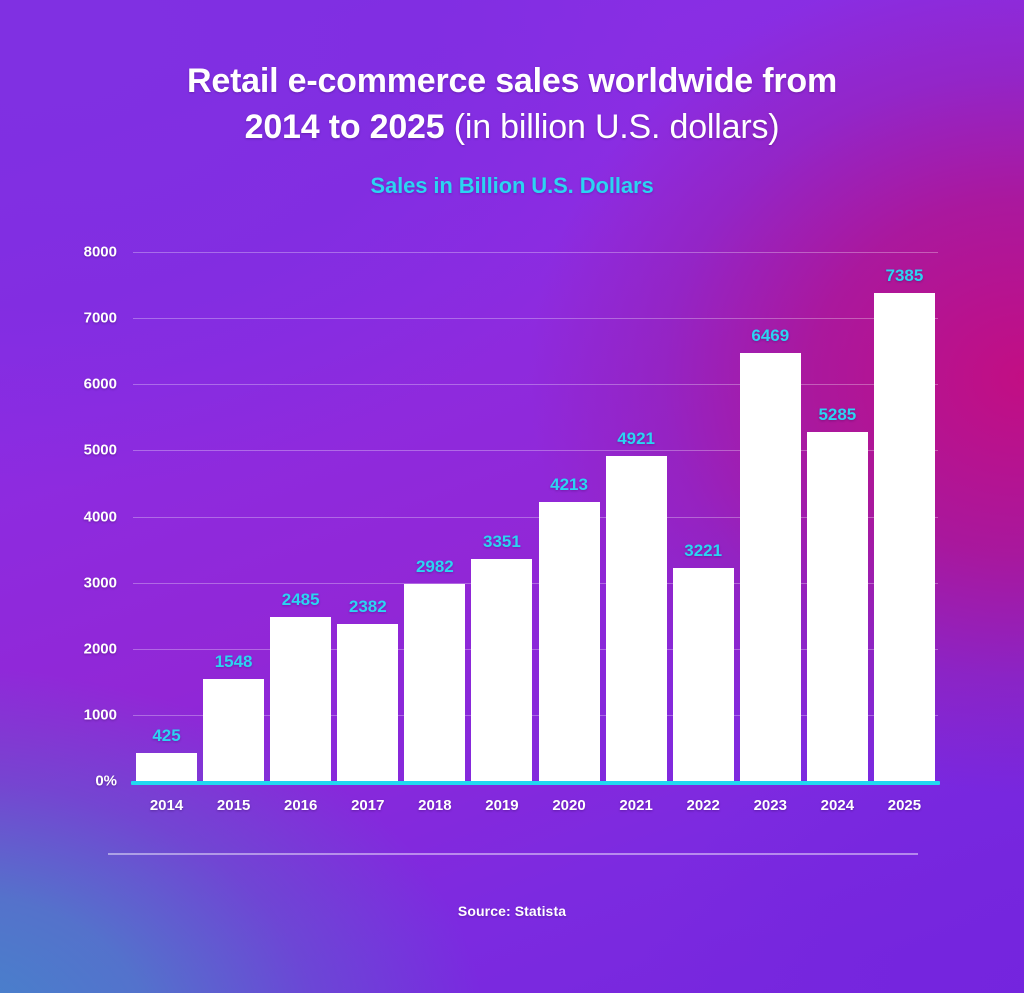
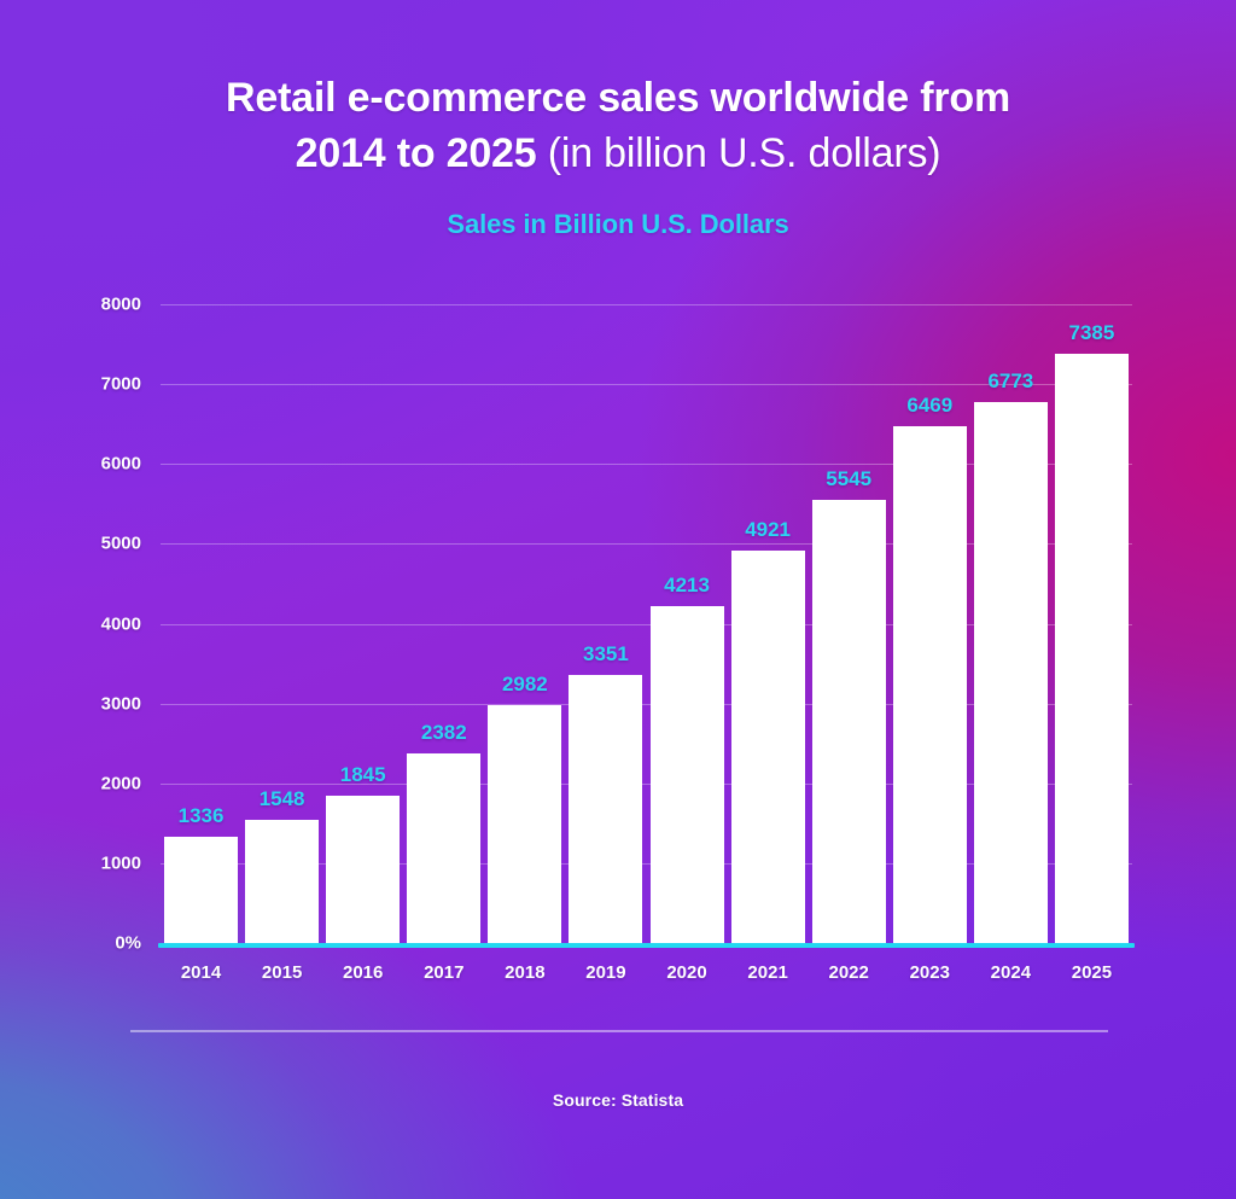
2014: 425 -> 1336
2016: 2485 -> 1845
2022: 3221 -> 5545
2024: 5285 -> 6773
